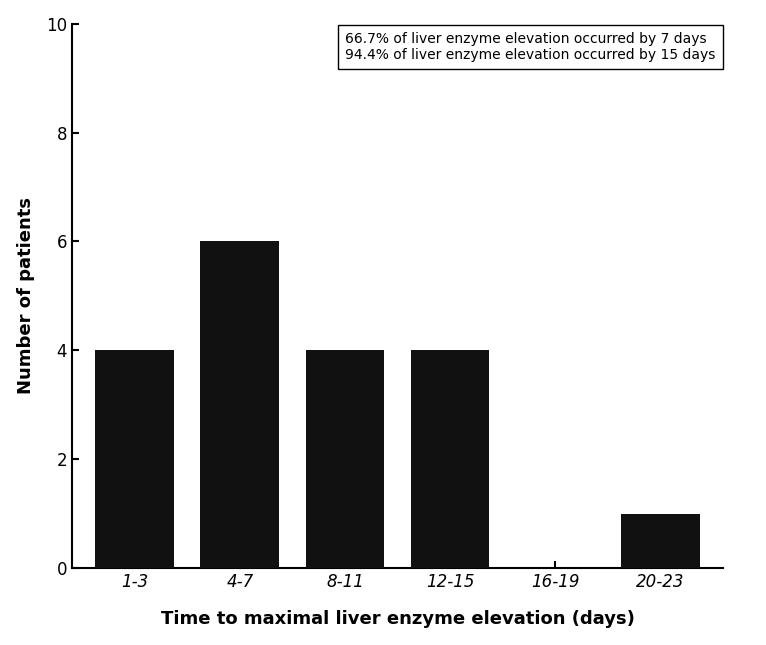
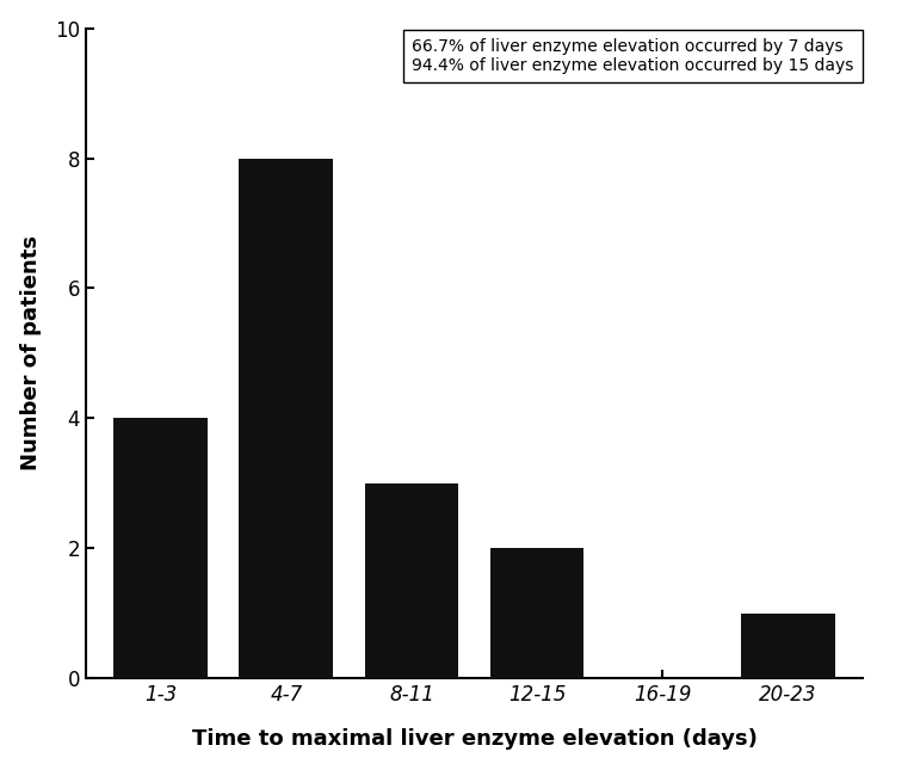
4-7: 6 -> 8
8-11: 4 -> 3
12-15: 4 -> 2
